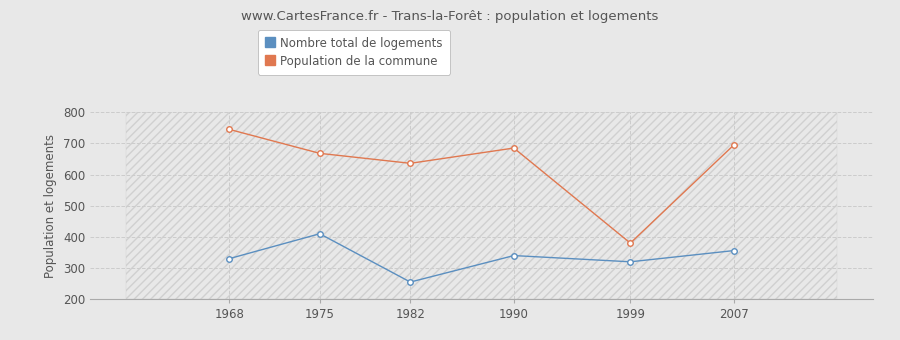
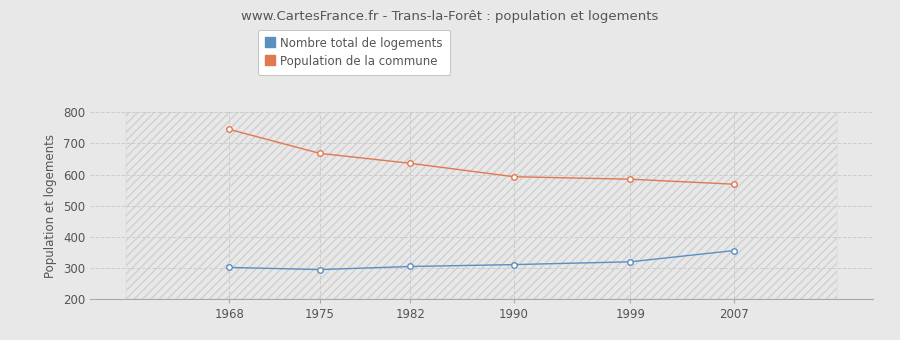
Nombre total de logements/1968: 330 -> 302
Nombre total de logements/1975: 410 -> 295
Nombre total de logements/1982: 255 -> 305
Nombre total de logements/1990: 340 -> 311
Population de la commune/1990: 685 -> 593
Population de la commune/1999: 380 -> 585
Population de la commune/2007: 695 -> 569
